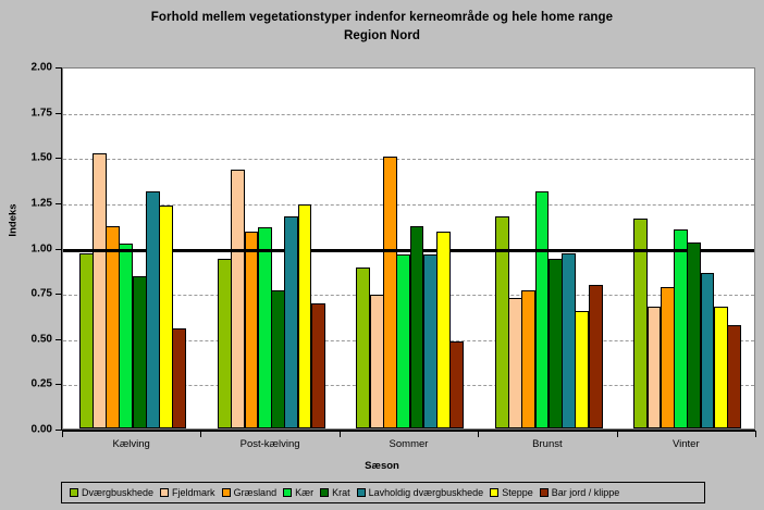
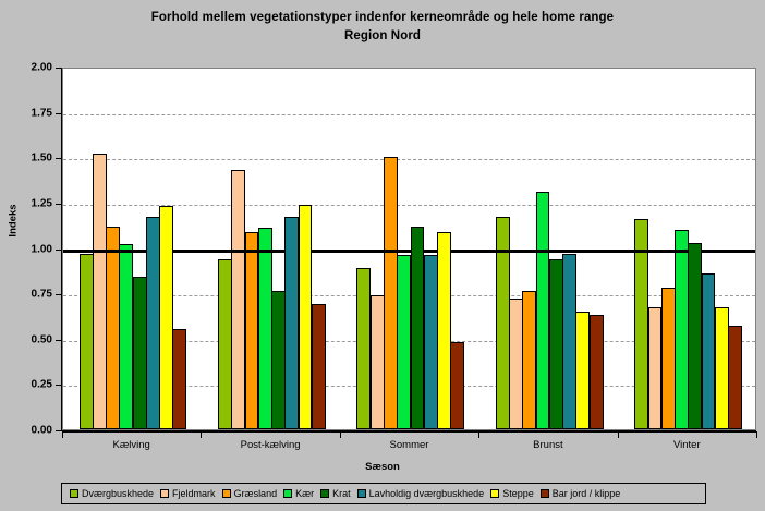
Lavholdig dværgbuskhede/Kælving: 1.31 -> 1.17
Bar jord / klippe/Brunst: 0.79 -> 0.63
